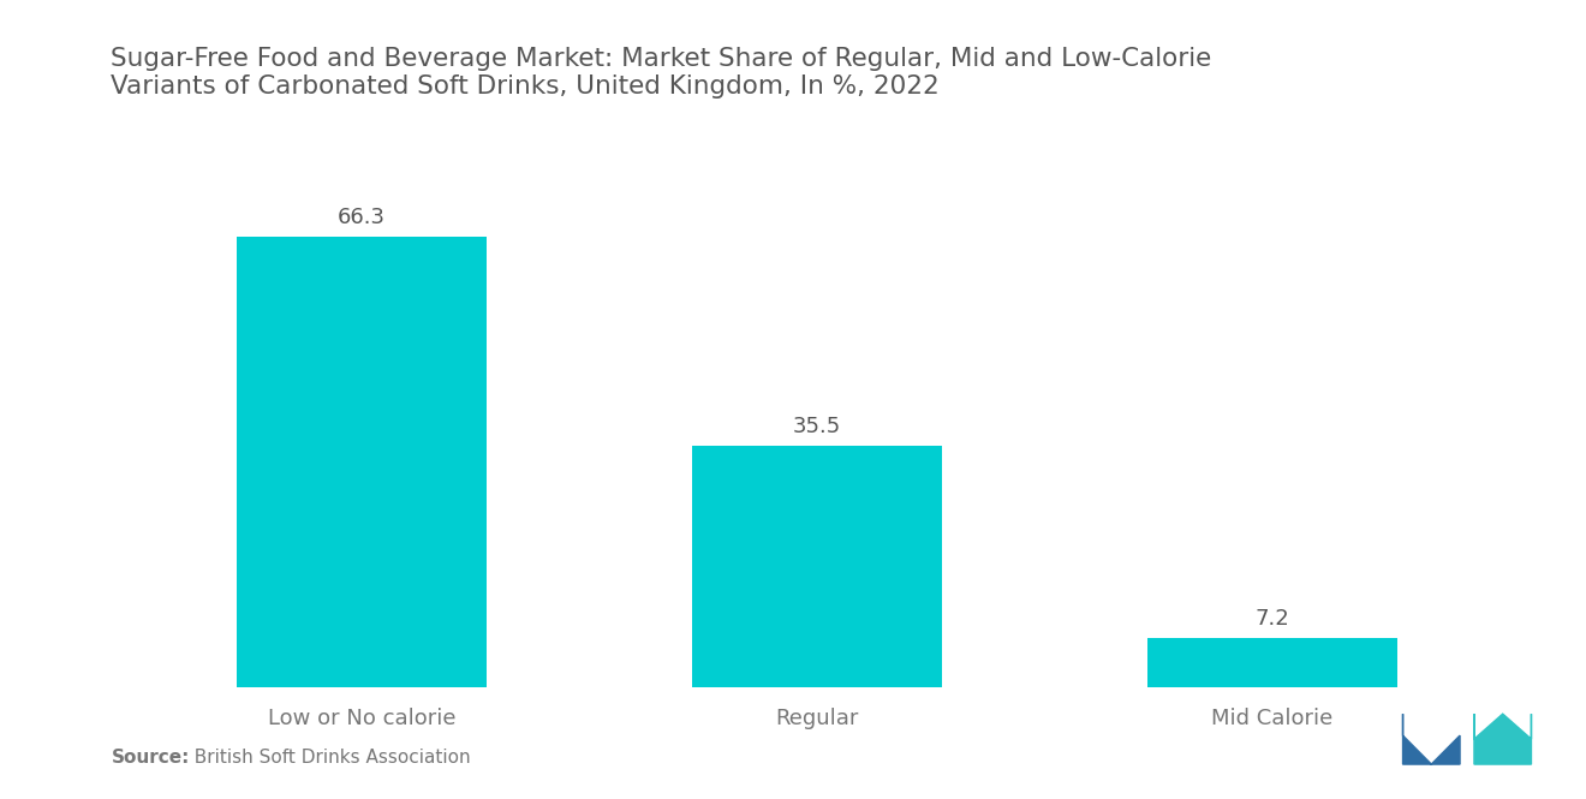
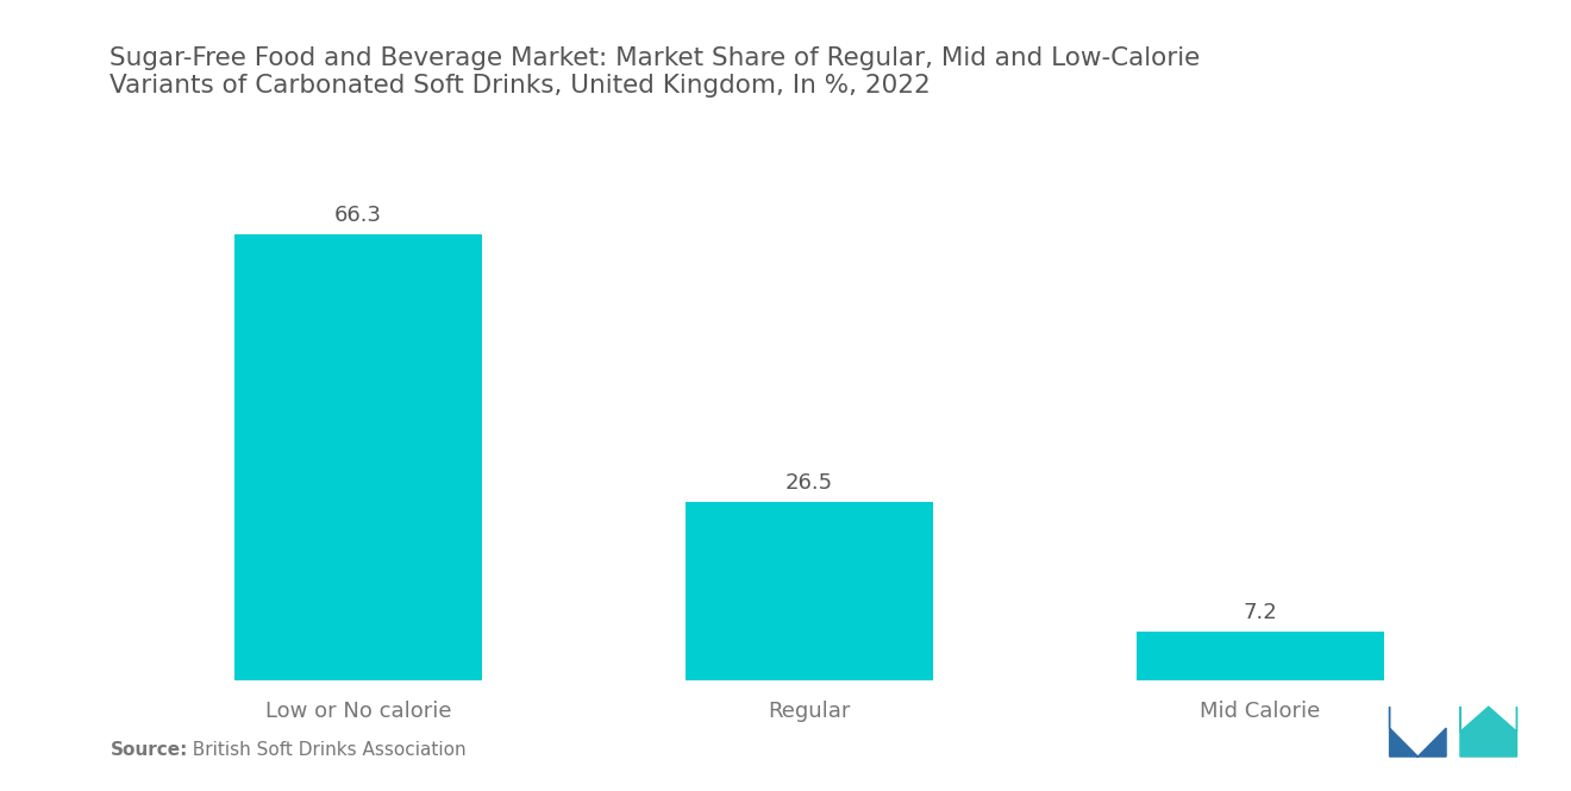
Regular: 35.5 -> 26.5
